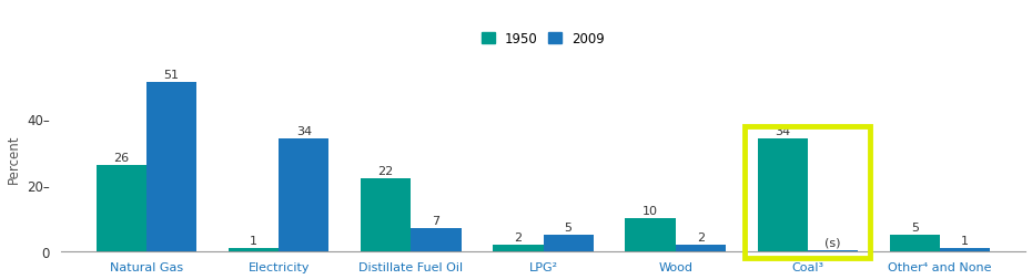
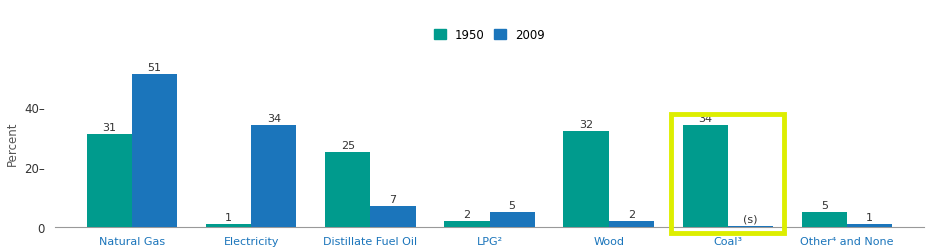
1950/Natural Gas: 26 -> 31
1950/Distillate Fuel Oil: 22 -> 25
1950/Wood: 10 -> 32
